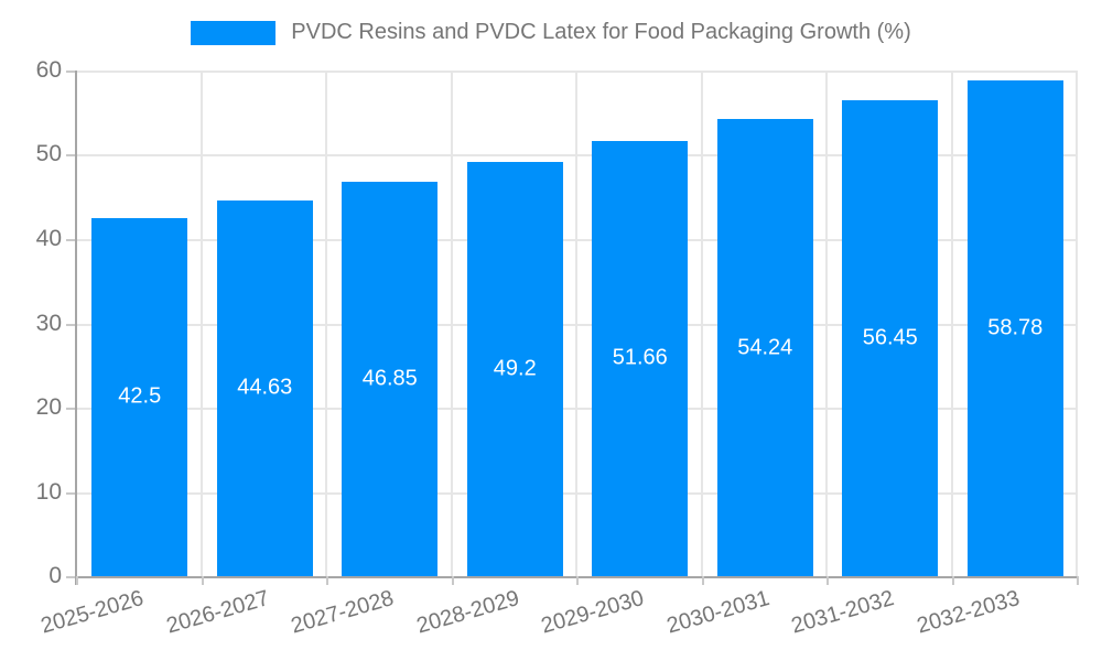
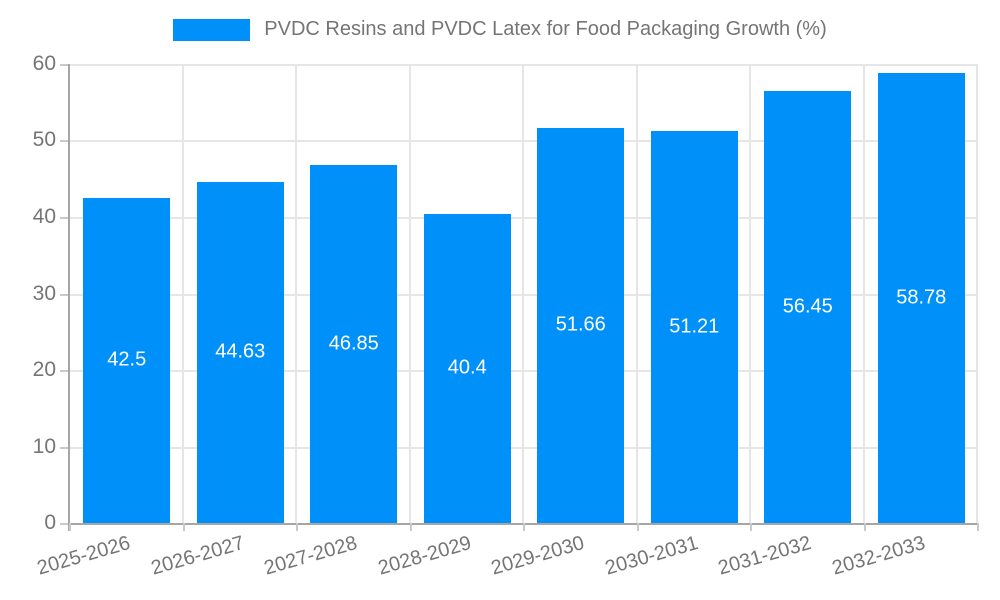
2028-2029: 49.2 -> 40.4
2030-2031: 54.24 -> 51.21
